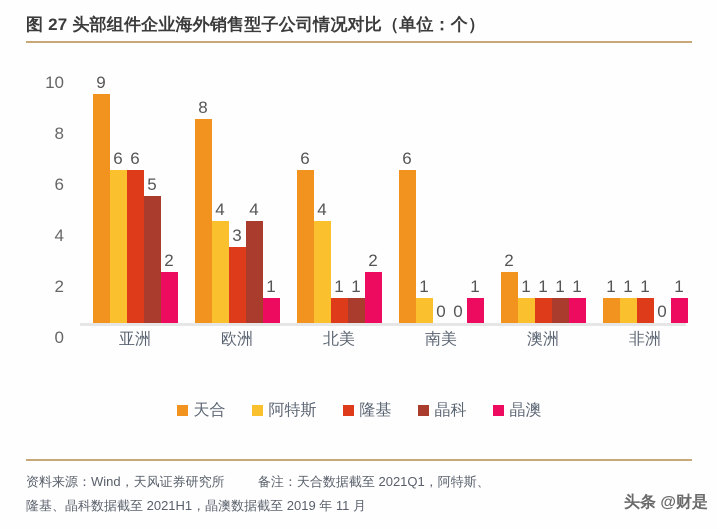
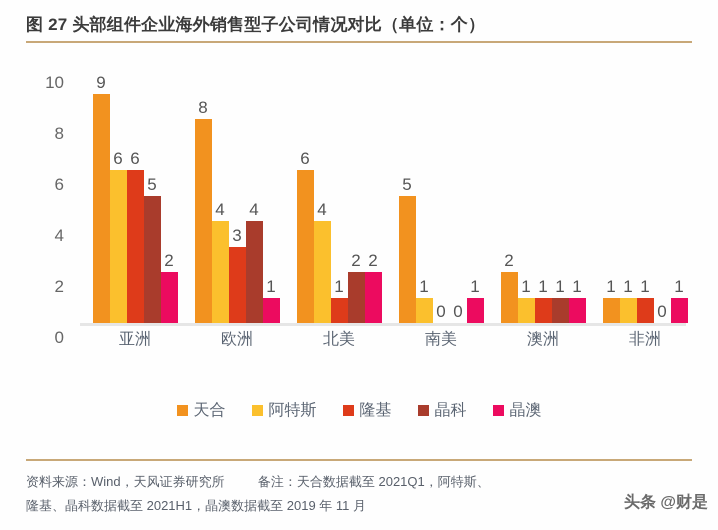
晶科/北美: 1 -> 2
天合/南美: 6 -> 5
